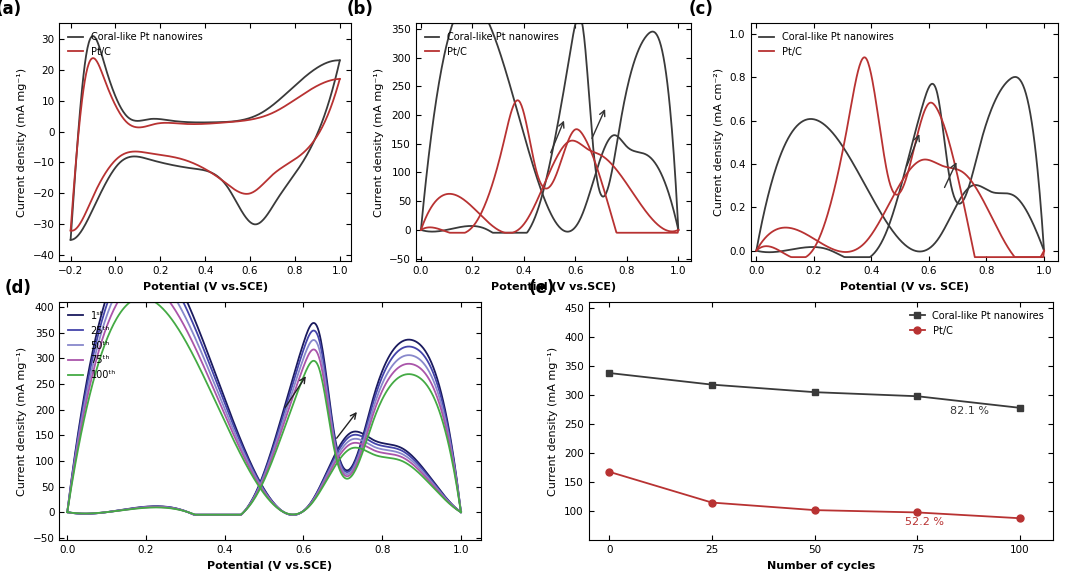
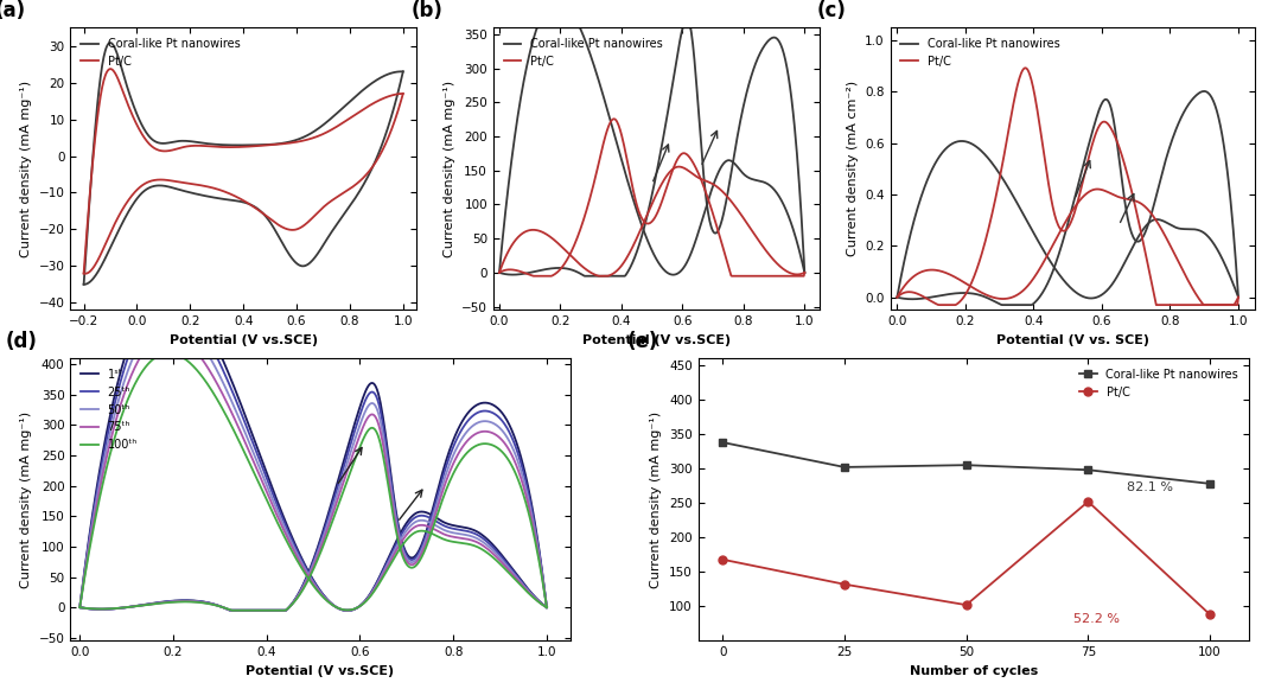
Coral-like Pt nanowires/25: 318 -> 302
Pt/C/25: 115 -> 132
Pt/C/75: 98 -> 252
